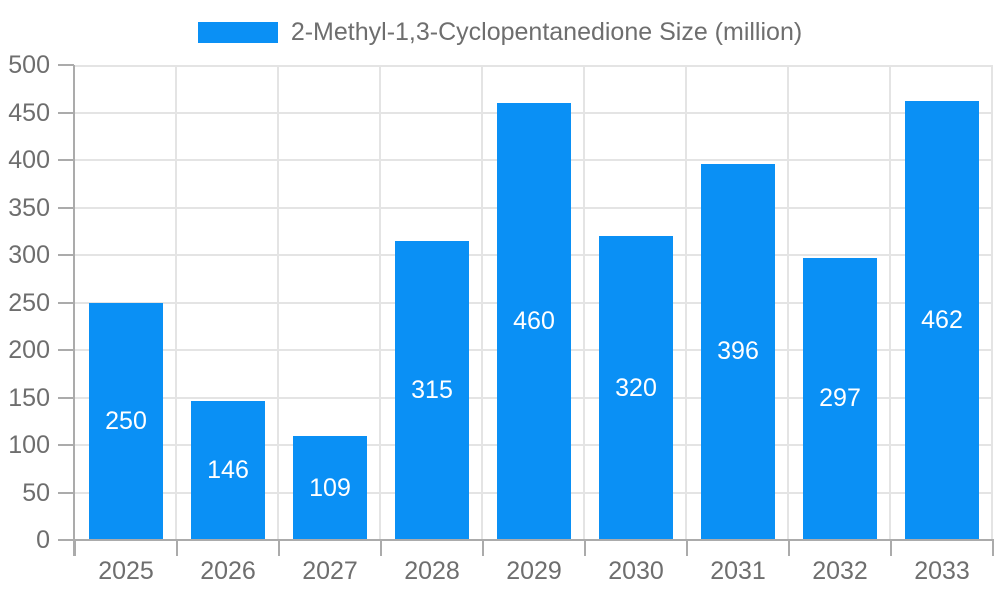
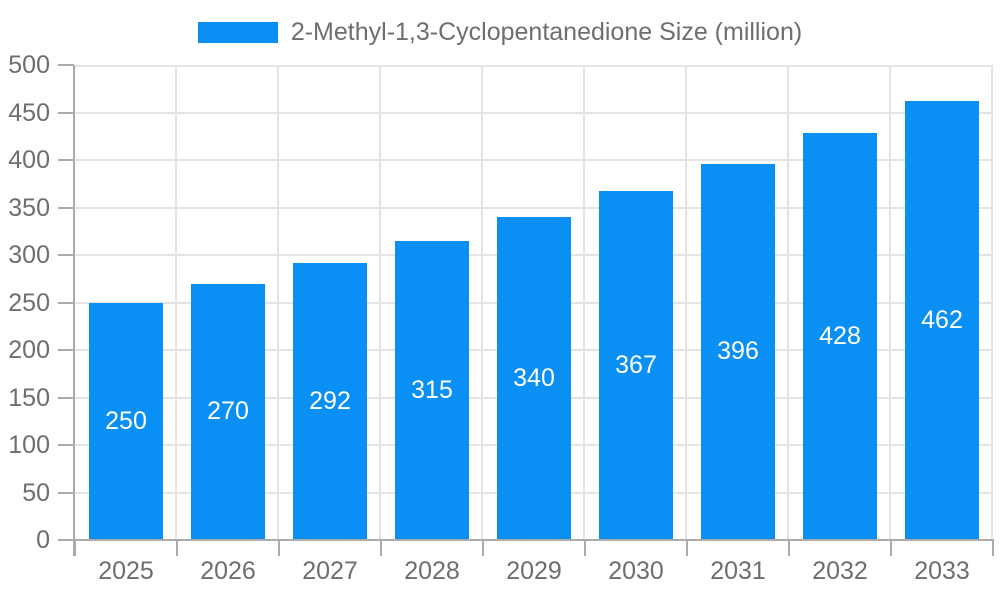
2026: 146 -> 270
2027: 109 -> 292
2029: 460 -> 340
2030: 320 -> 367
2032: 297 -> 428
